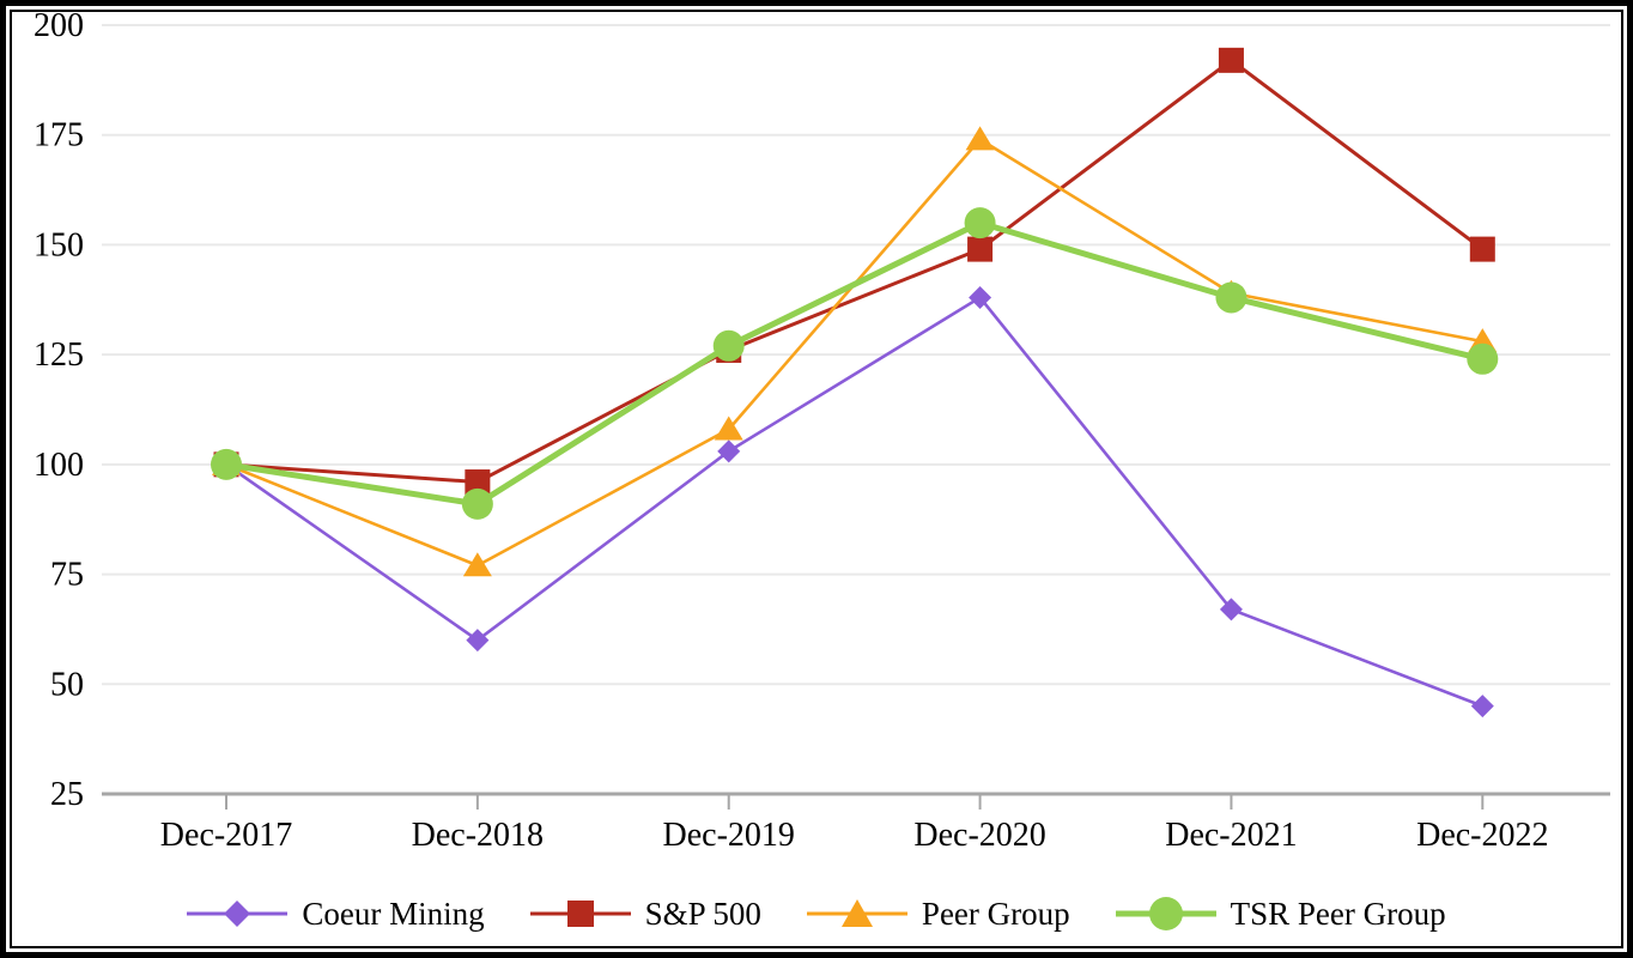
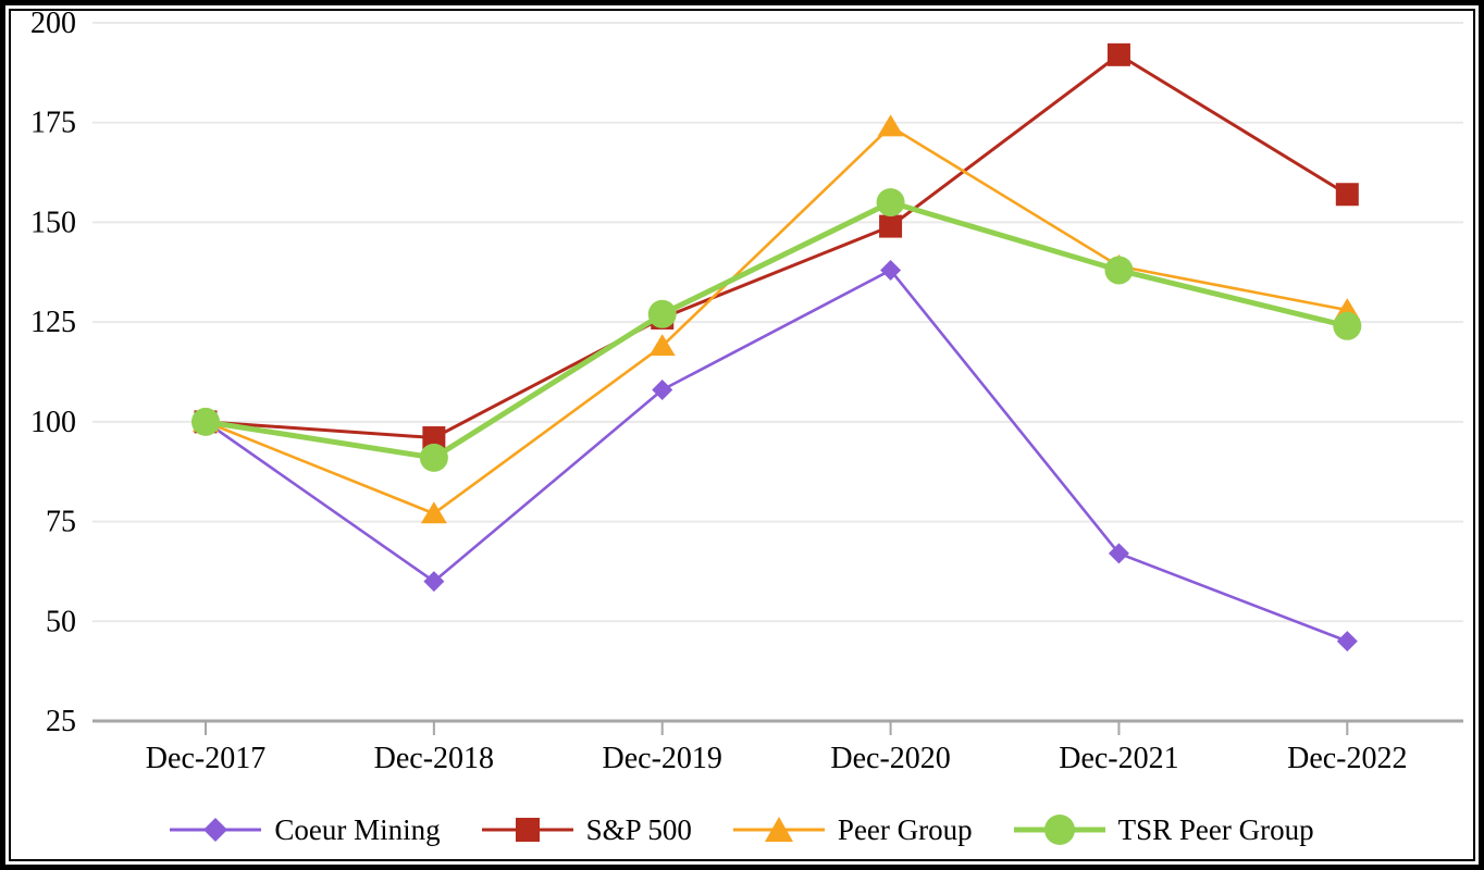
Coeur Mining/Dec-2019: 103 -> 108
Peer Group/Dec-2019: 108 -> 119
S&P 500/Dec-2022: 149 -> 157
